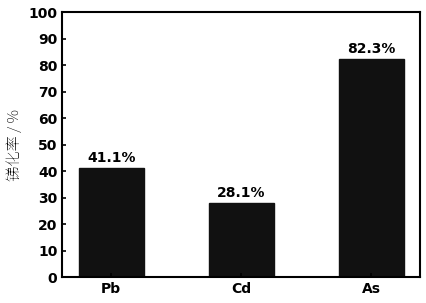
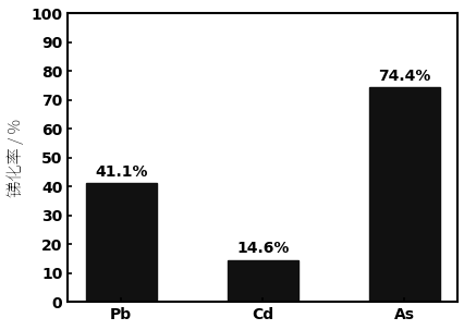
Cd: 28.1% -> 14.6%
As: 82.3% -> 74.4%
